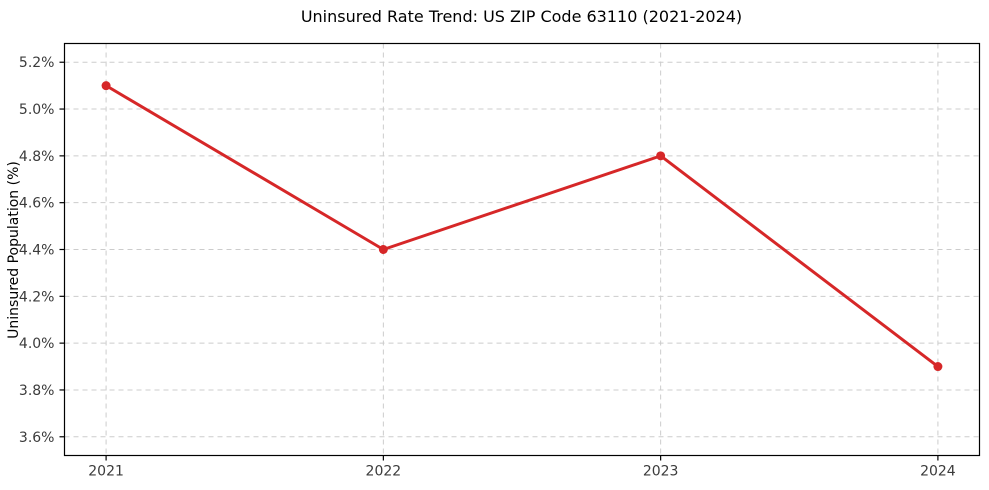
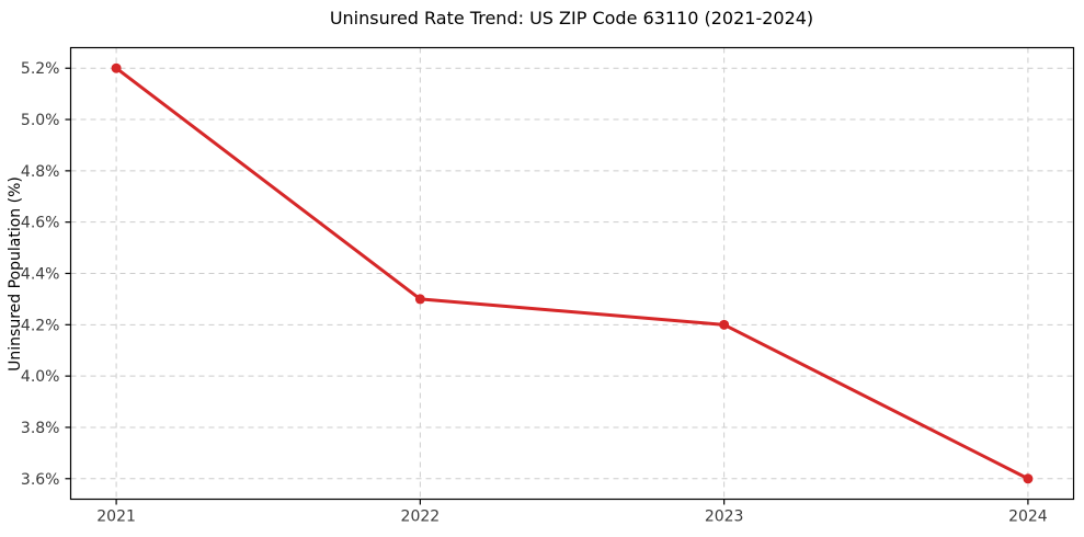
2021: 5.1% -> 5.2%
2022: 4.4% -> 4.3%
2023: 4.8% -> 4.2%
2024: 3.9% -> 3.6%
